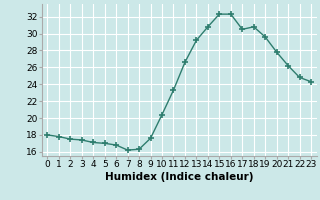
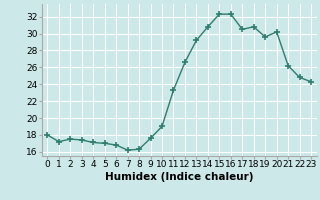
1: 17.8 -> 17.2
10: 20.4 -> 19.0
20: 27.8 -> 30.2
